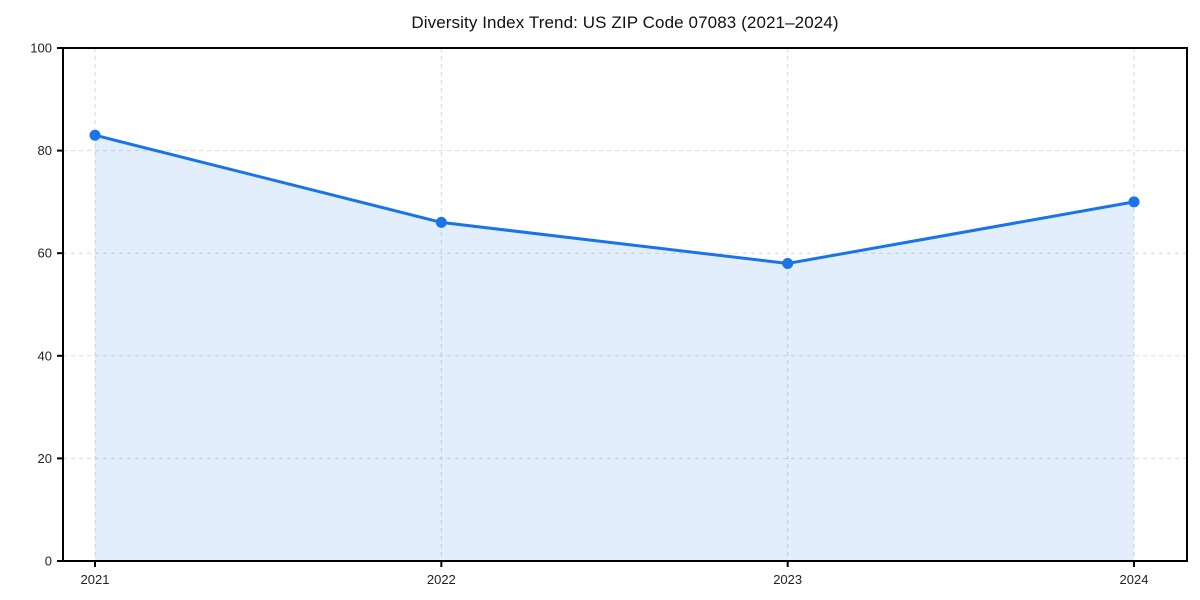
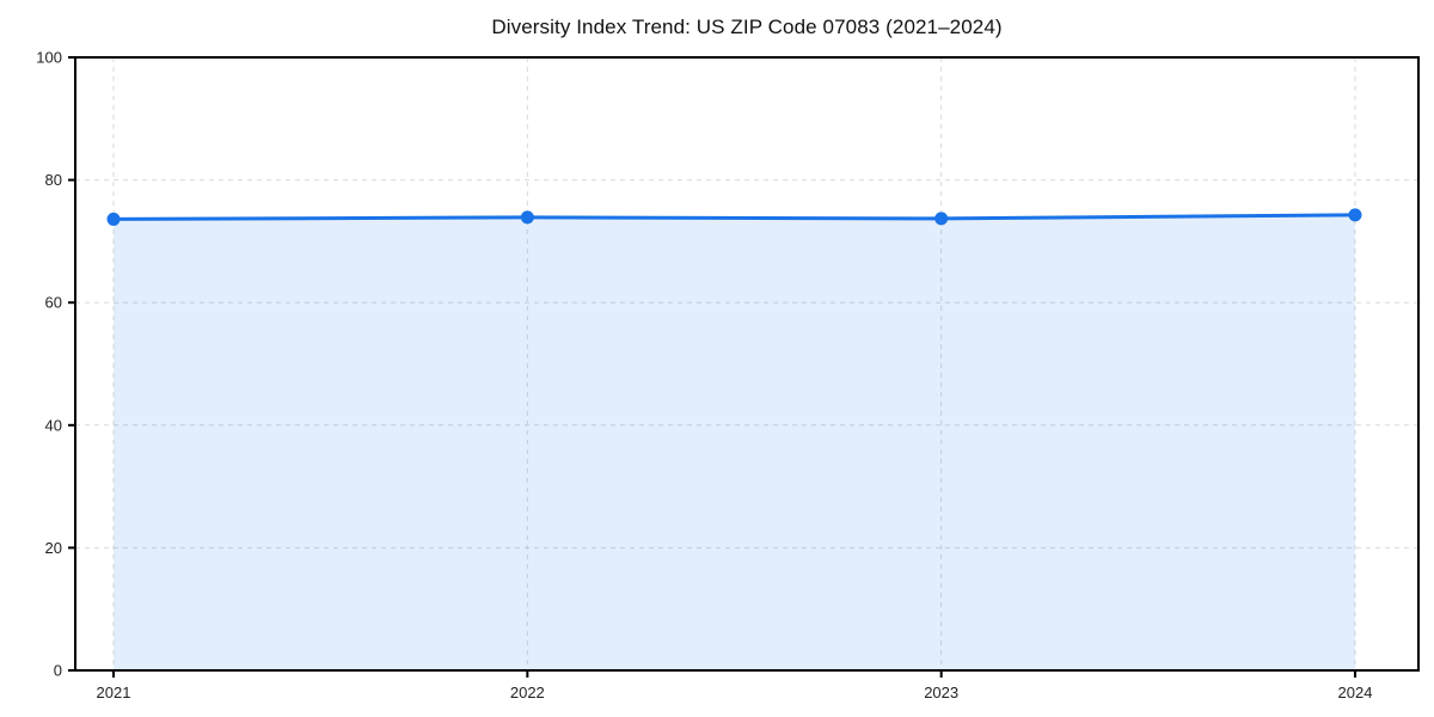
2021: 83 -> 74
2022: 66 -> 74
2023: 58 -> 74
2024: 70 -> 74
